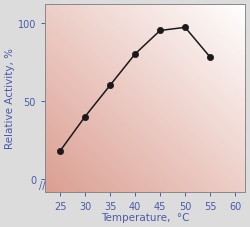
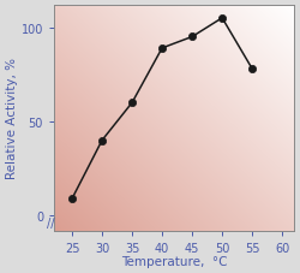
25: 18 -> 9
40: 80 -> 89
50: 97 -> 105
